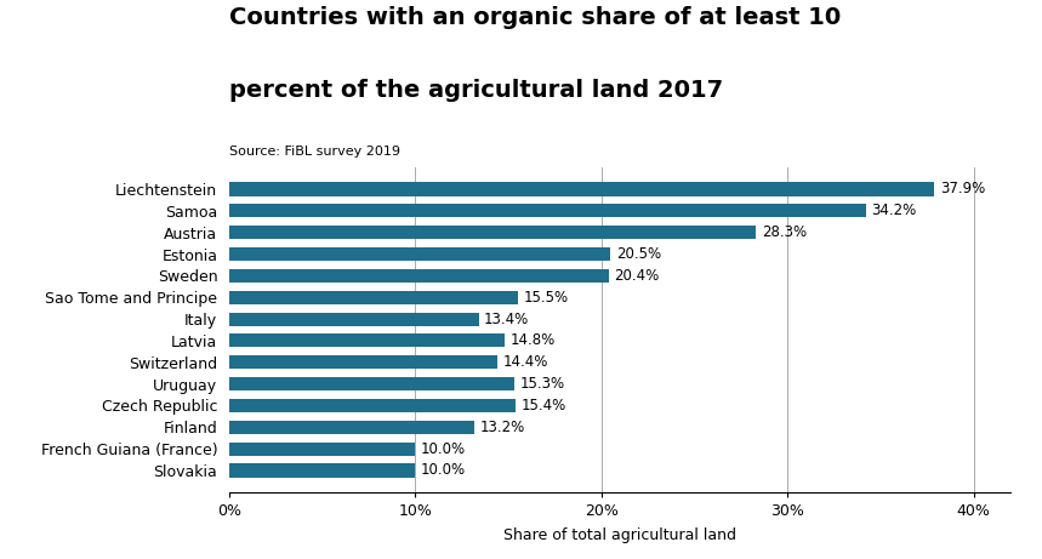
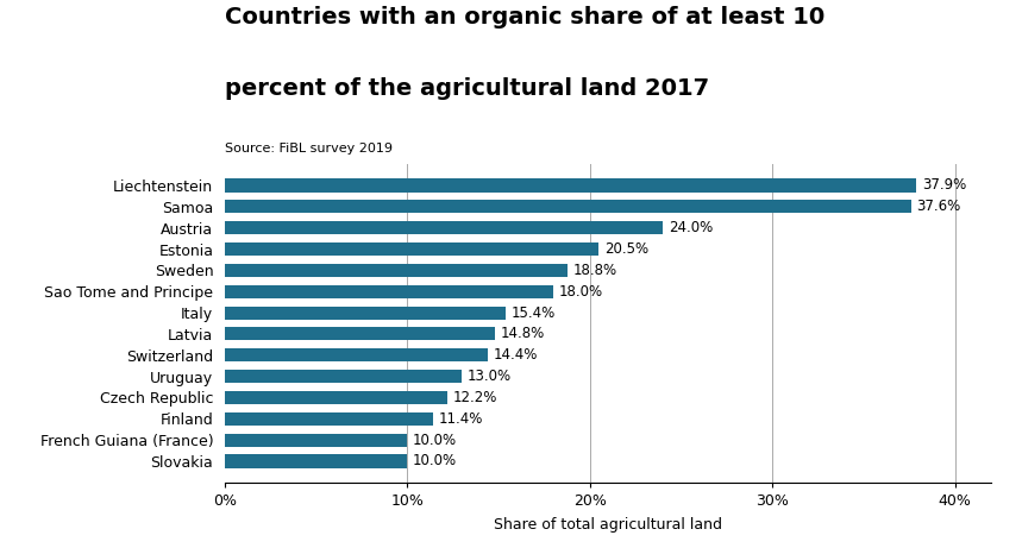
Samoa: 34.2% -> 37.6%
Austria: 28.3% -> 24.0%
Sweden: 20.4% -> 18.8%
Sao Tome and Principe: 15.5% -> 18.0%
Italy: 13.4% -> 15.4%
Uruguay: 15.3% -> 13.0%
Czech Republic: 15.4% -> 12.2%
Finland: 13.2% -> 11.4%
